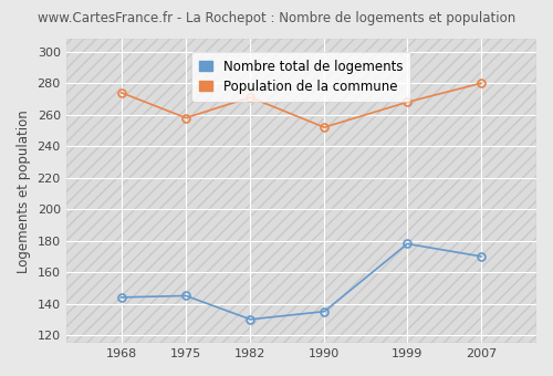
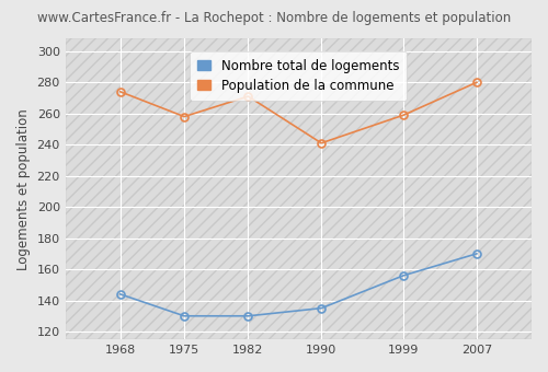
Nombre total de logements/1975: 145 -> 130
Population de la commune/1990: 252 -> 241
Nombre total de logements/1999: 178 -> 156
Population de la commune/1999: 268 -> 259
